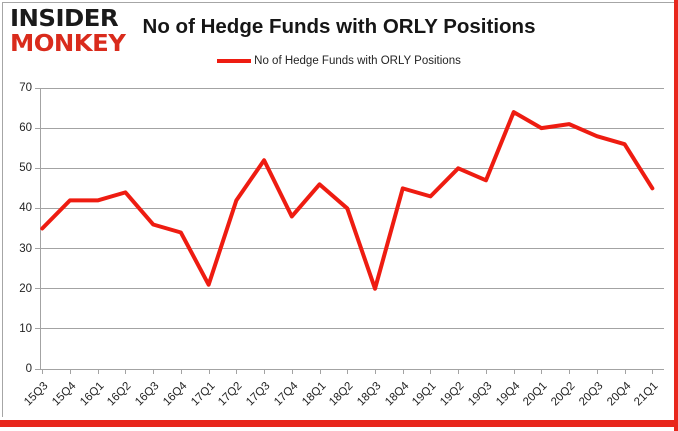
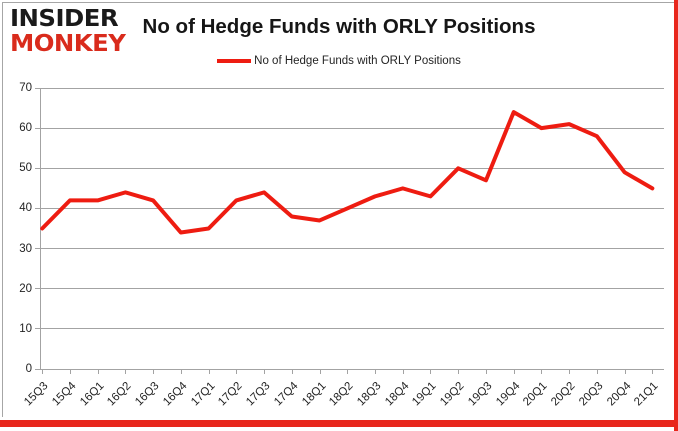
16Q3: 36 -> 42
17Q1: 21 -> 35
17Q3: 52 -> 44
18Q1: 46 -> 37
18Q3: 20 -> 43
20Q4: 56 -> 49
